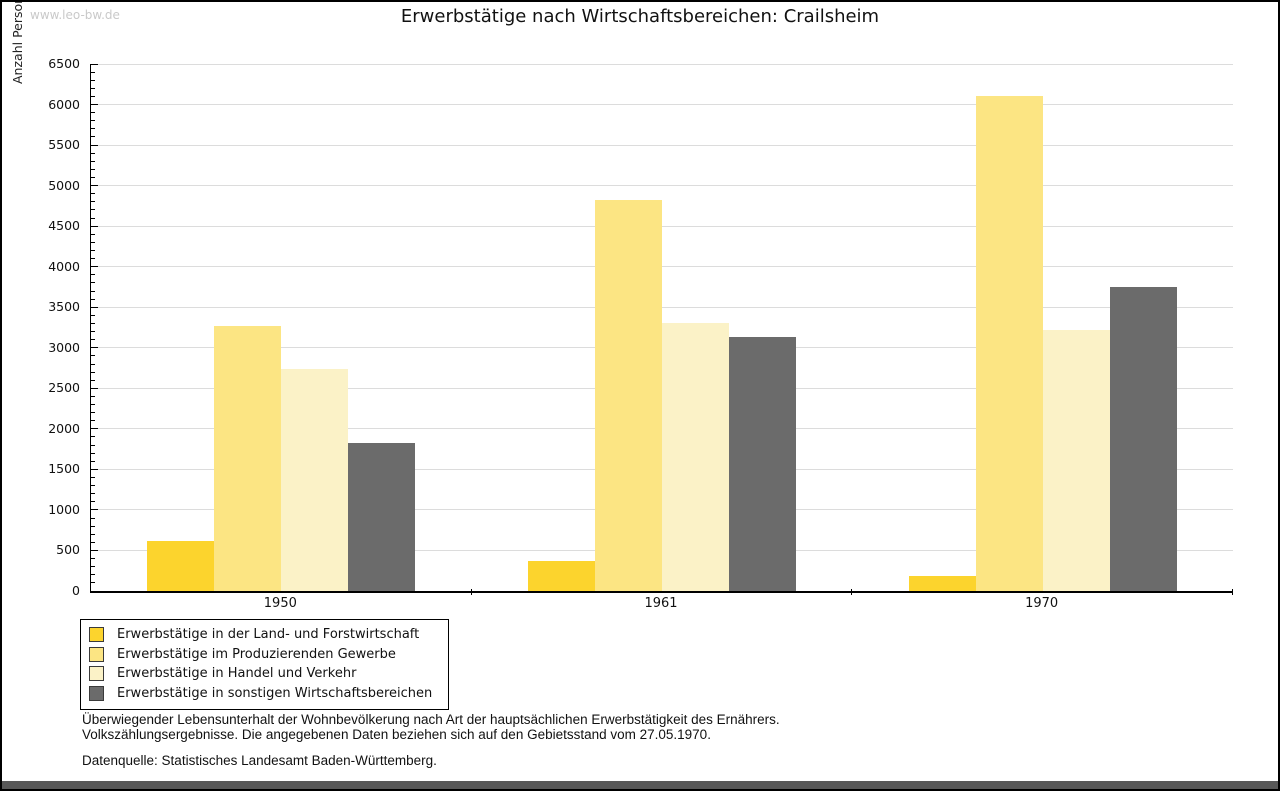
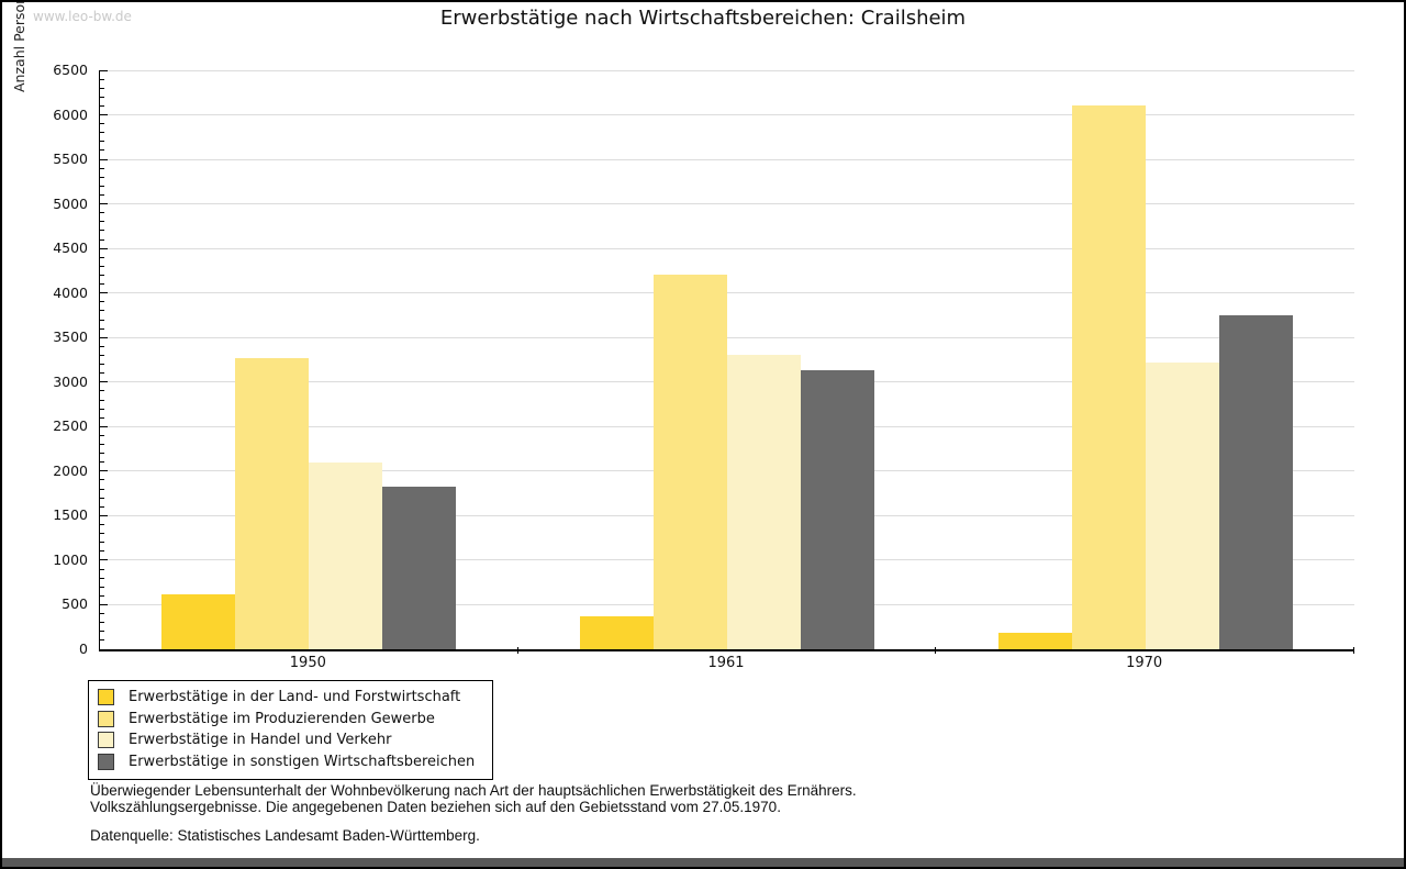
Erwerbstätige in Handel und Verkehr/1950: 2700 -> 2100
Erwerbstätige im Produzierenden Gewerbe/1961: 4800 -> 4200
